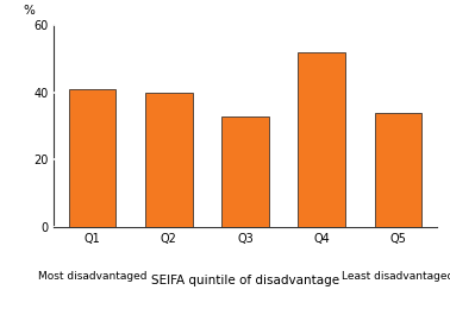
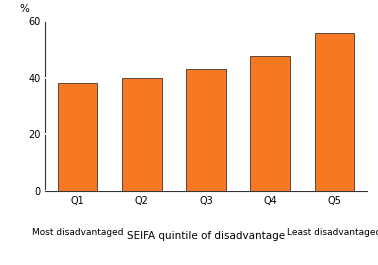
Q1: 41.0 -> 38.2
Q3: 33.0 -> 43.0
Q4: 52.0 -> 47.8
Q5: 34.0 -> 56.0
